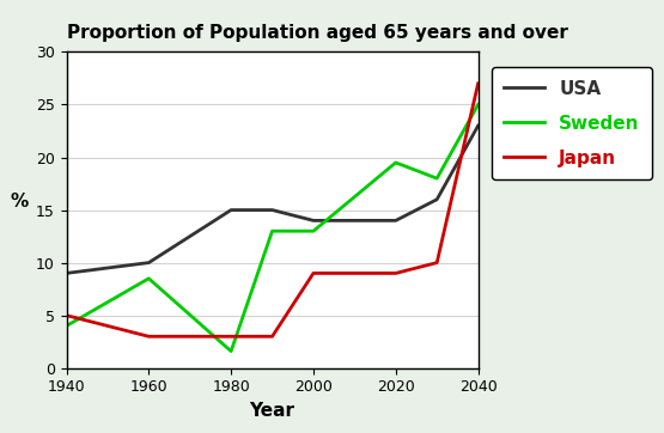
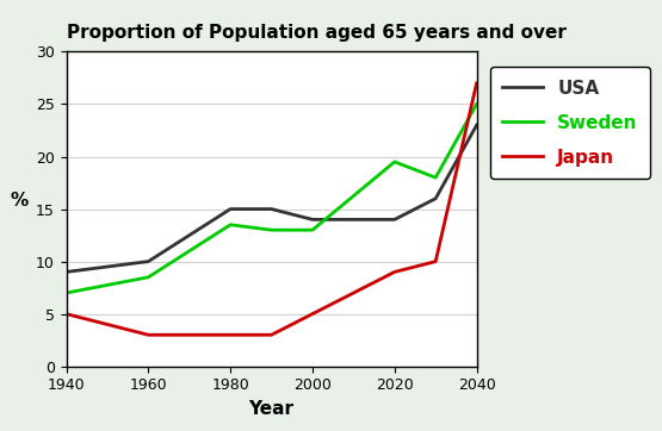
Sweden/1940: 4.0 -> 7.0
Sweden/1980: 1.6 -> 13.5
Japan/2000: 9 -> 5
